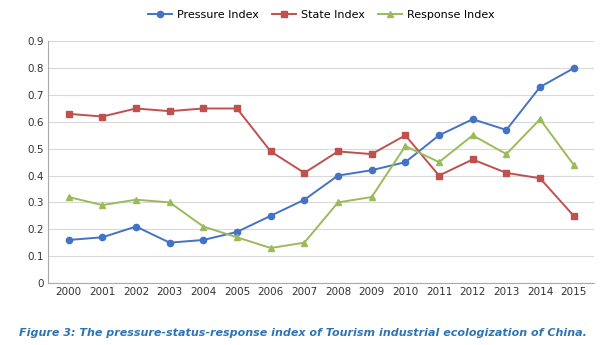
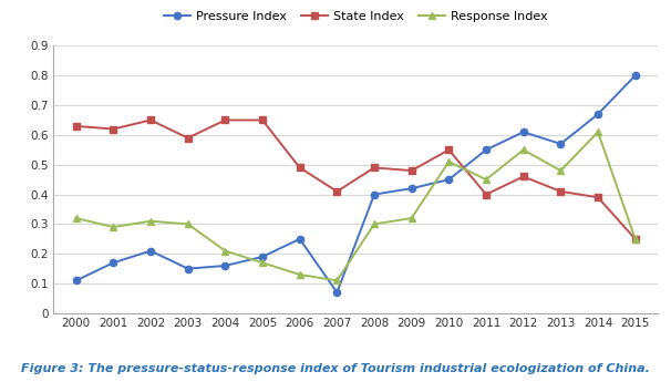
Pressure Index/2000: 0.16 -> 0.11
State Index/2003: 0.64 -> 0.59
Pressure Index/2007: 0.31 -> 0.07
Response Index/2007: 0.15 -> 0.11
Pressure Index/2014: 0.73 -> 0.67
Response Index/2015: 0.44 -> 0.25
